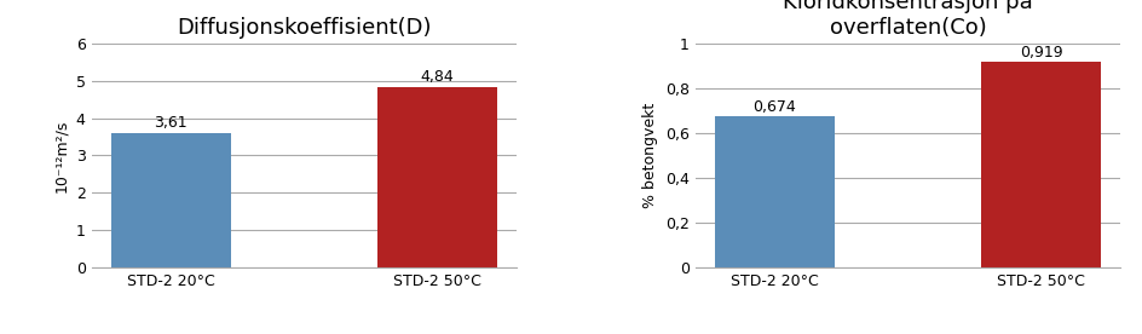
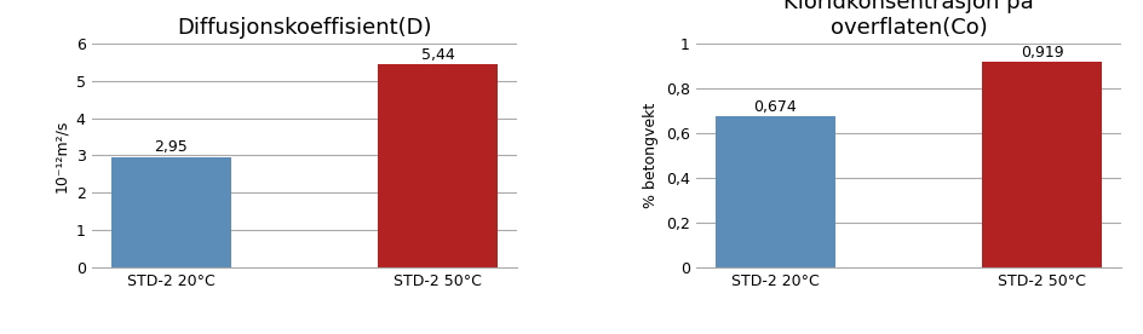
Diffusjonskoeffisient(D)/STD-2 20°C: 3,61 -> 2,95
Diffusjonskoeffisient(D)/STD-2 50°C: 4,84 -> 5,44
